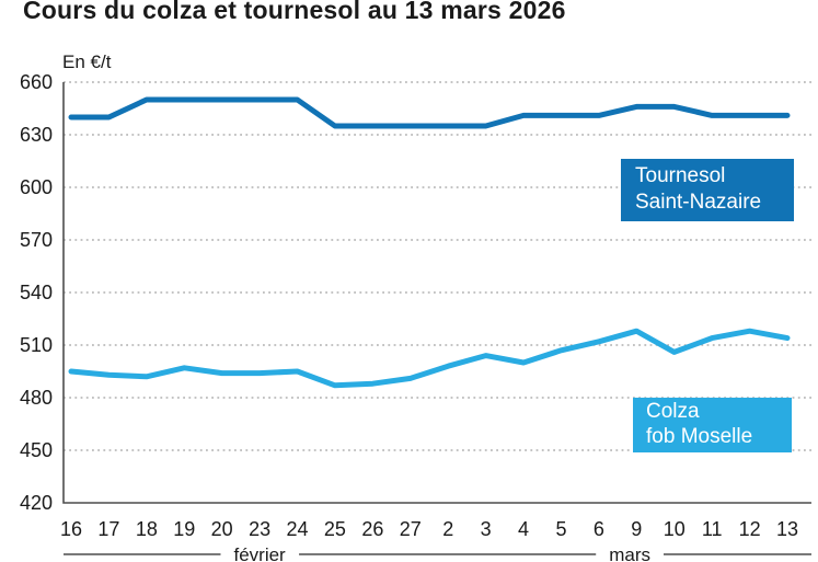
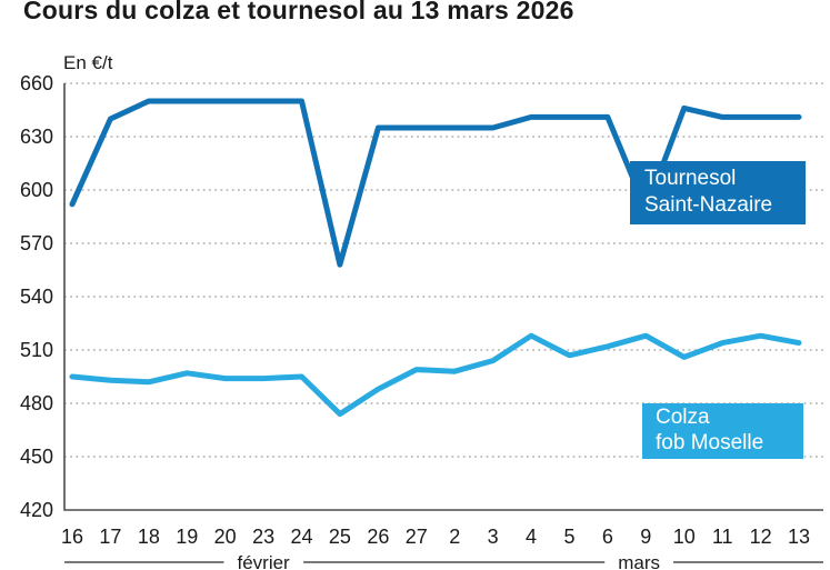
Tournesol Saint-Nazaire/16: 640 -> 592
Tournesol Saint-Nazaire/25: 635 -> 558
Colza fob Moselle/25: 487 -> 474
Colza fob Moselle/27: 491 -> 499
Colza fob Moselle/4: 500 -> 518
Tournesol Saint-Nazaire/9: 646 -> 589
